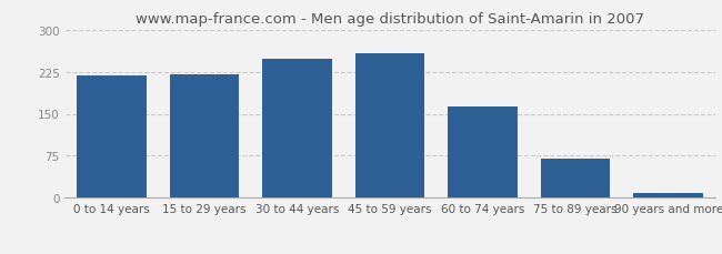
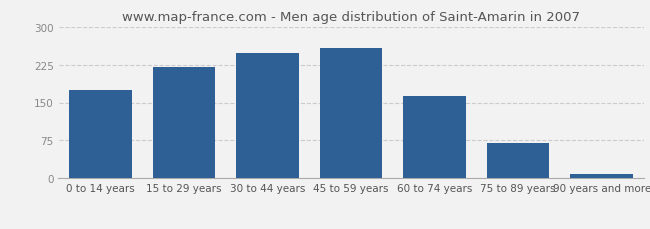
0 to 14 years: 218 -> 174
